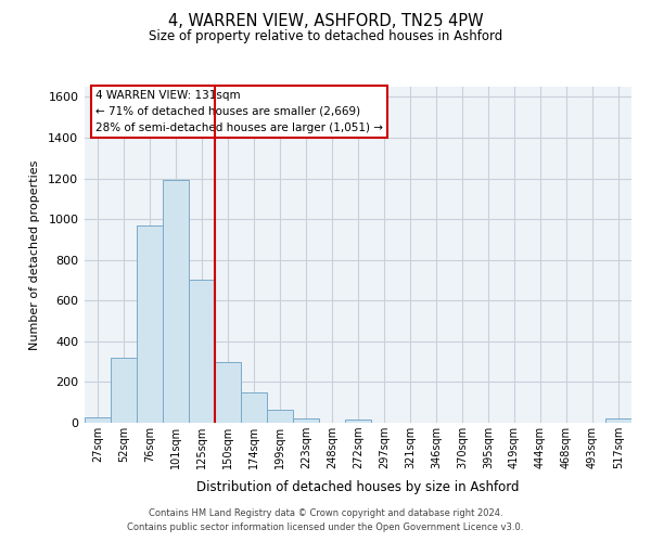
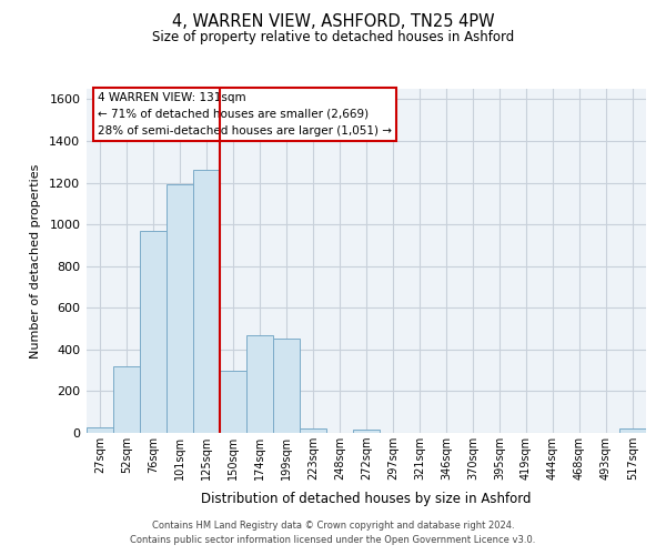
125sqm: 700 -> 1260
174sqm: 150 -> 470
199sqm: 60 -> 450
